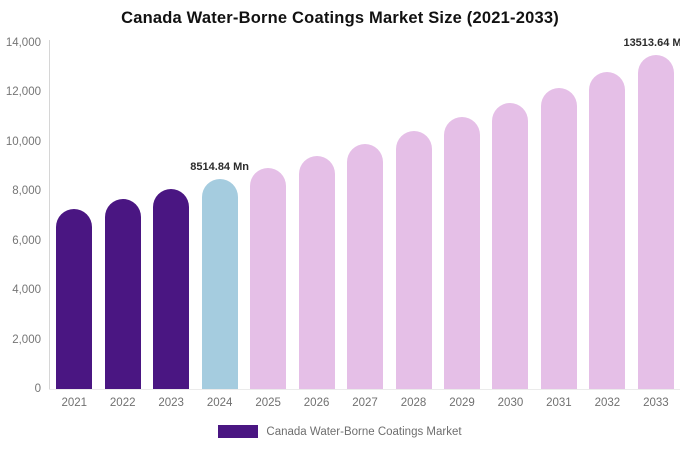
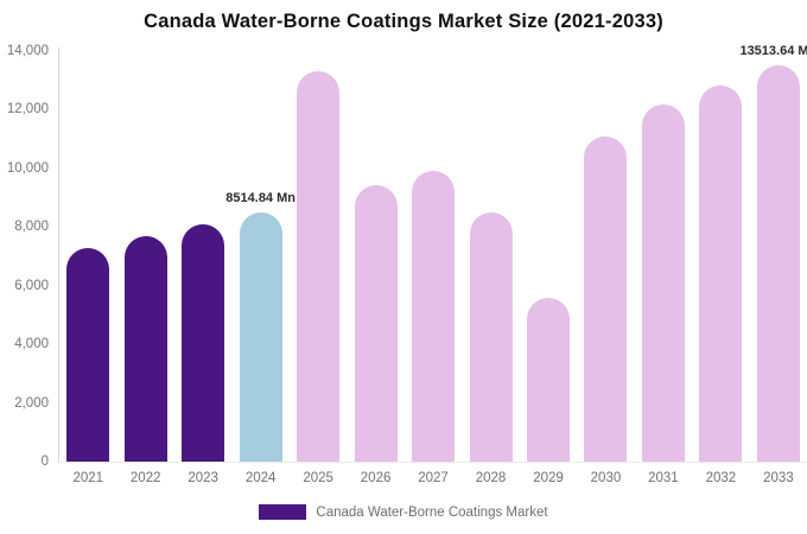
2025: 9000 -> 13300
2028: 10500 -> 8500
2029: 11000 -> 5600
2030: 11600 -> 11100
